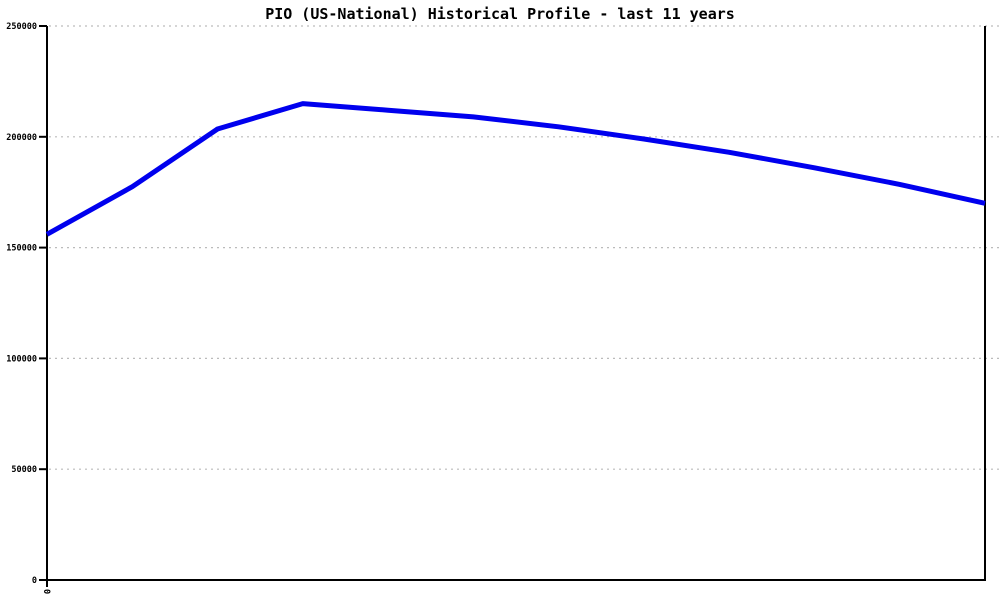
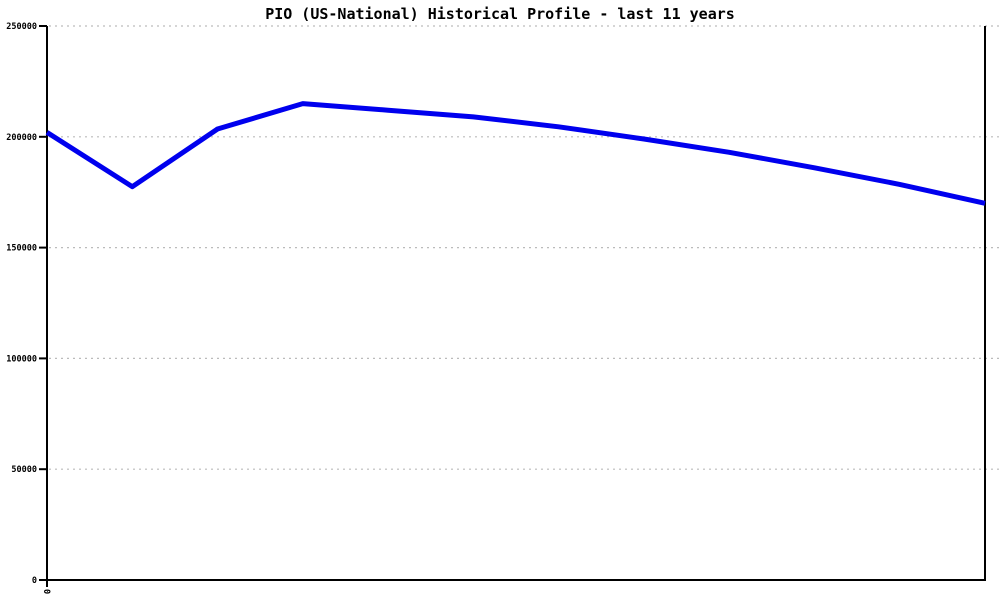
0: 156000 -> 202000
